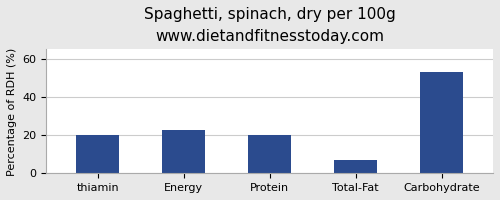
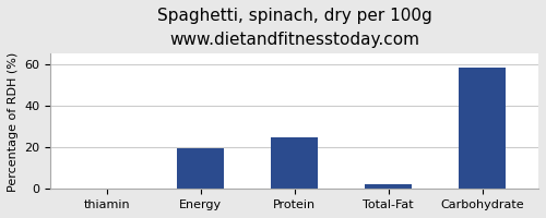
thiamin: 20 -> 0
Energy: 23 -> 20
Protein: 20 -> 25
Total-Fat: 7 -> 2
Carbohydrate: 53 -> 58
